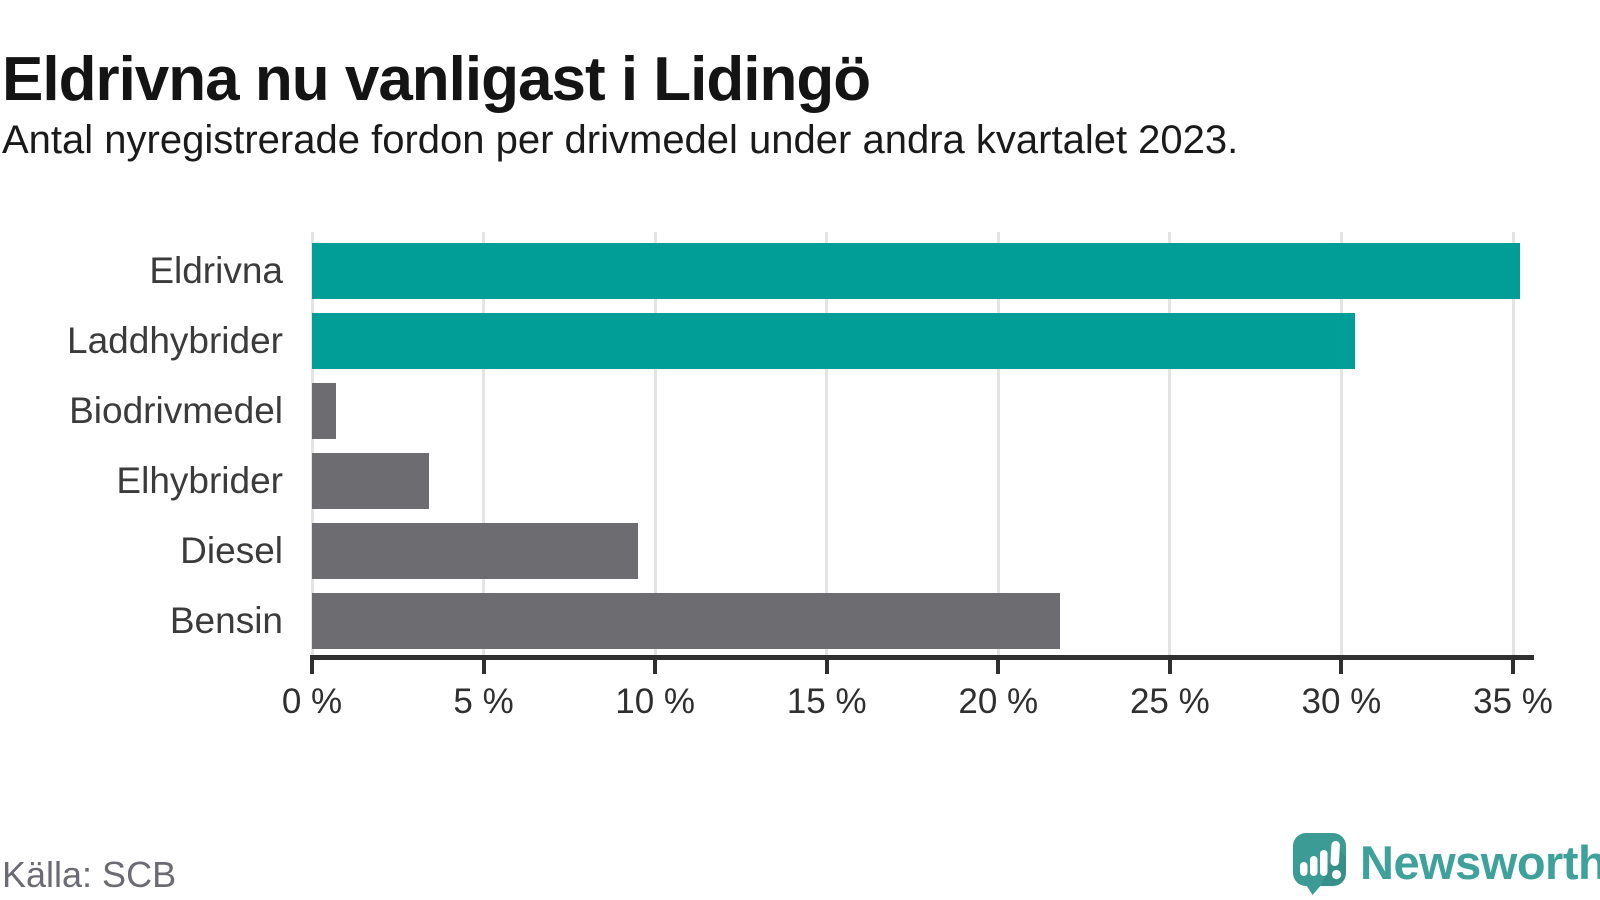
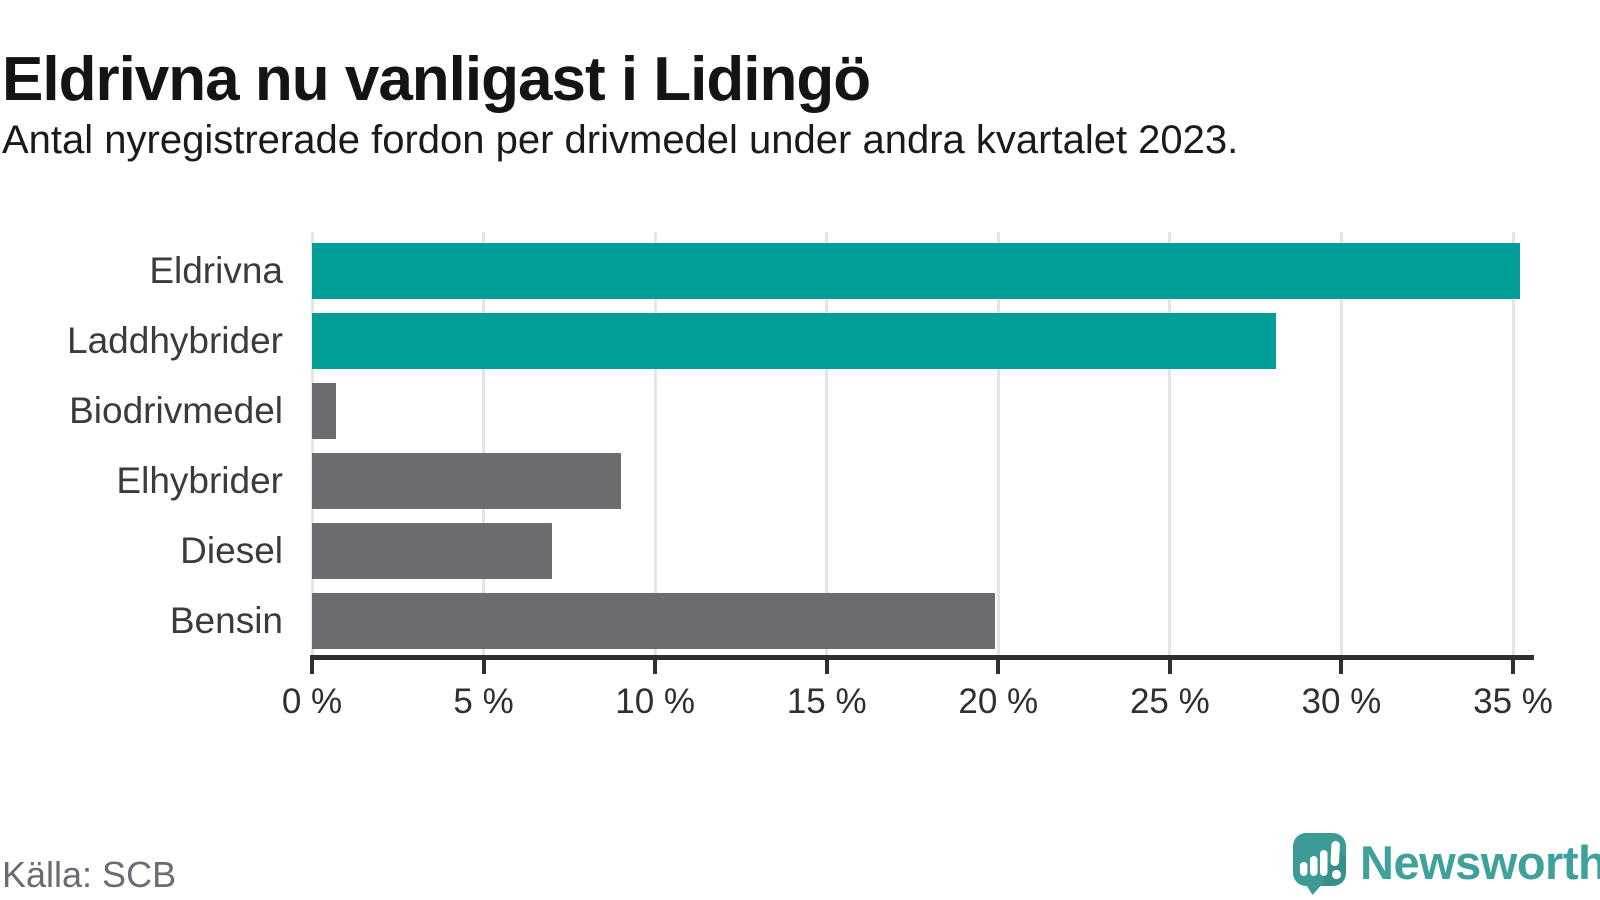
Laddhybrider: 30.4% -> 28.1%
Elhybrider: 3.4% -> 9.0%
Diesel: 9.5% -> 7.0%
Bensin: 21.8% -> 19.9%
